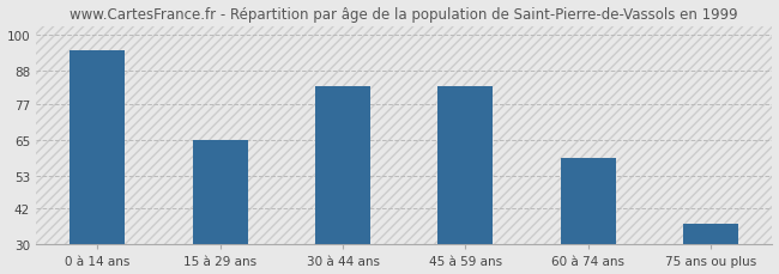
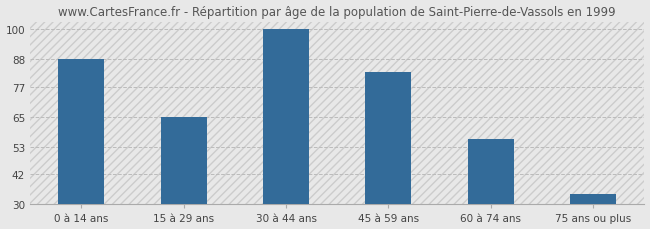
0 à 14 ans: 95 -> 88
30 à 44 ans: 83 -> 100
60 à 74 ans: 59 -> 56
75 ans ou plus: 37 -> 34
